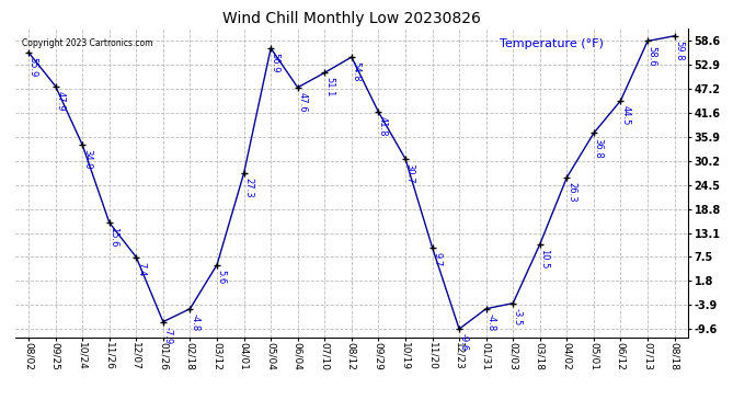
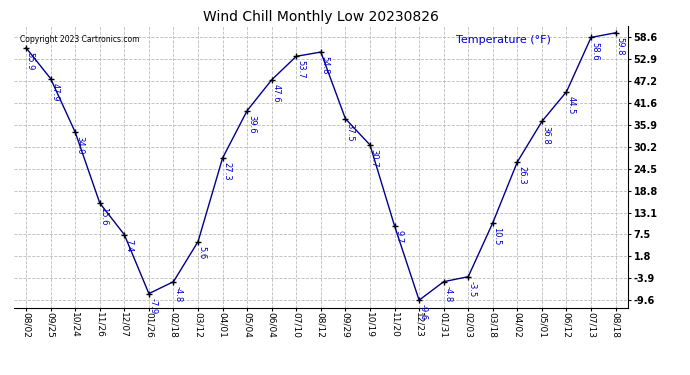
05/04: 56.9 -> 39.6
07/10: 51.1 -> 53.7
09/29: 41.8 -> 37.5
